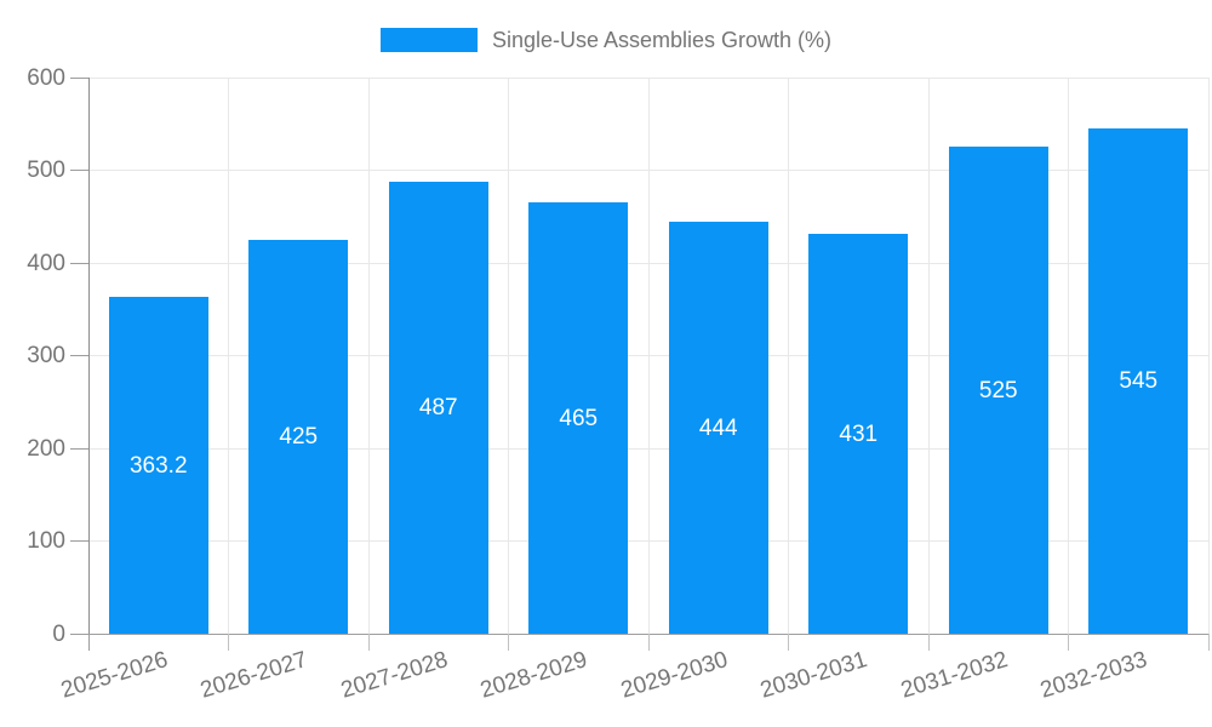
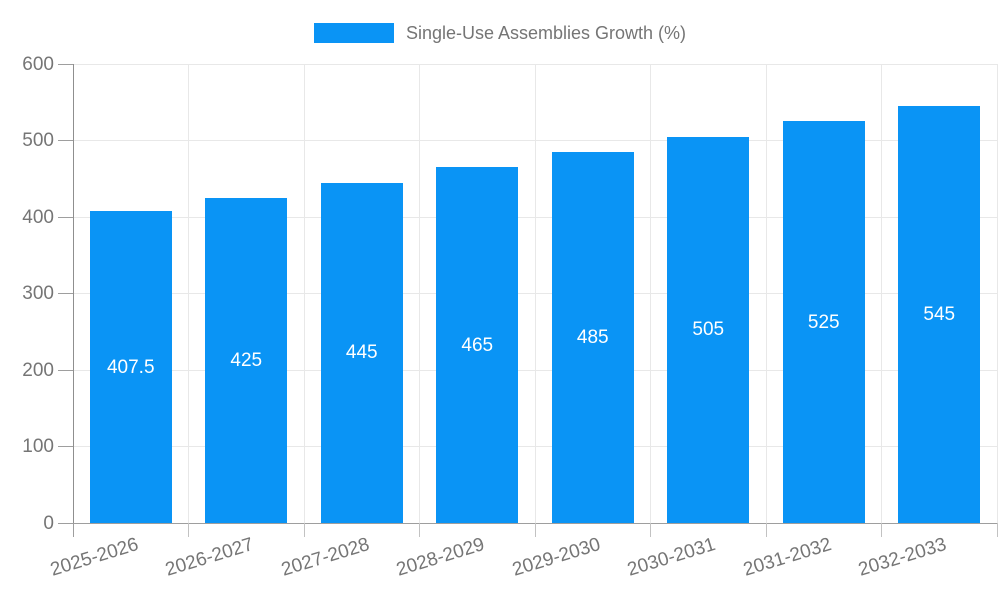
2025-2026: 363.2 -> 407.5
2027-2028: 487 -> 445
2029-2030: 444 -> 485
2030-2031: 431 -> 505
